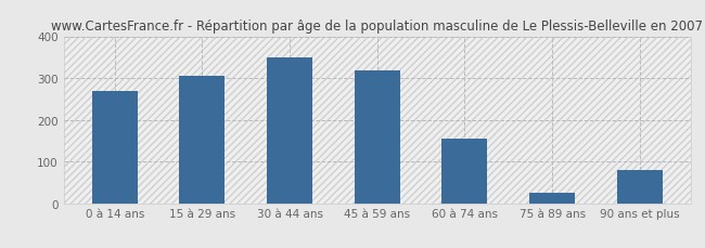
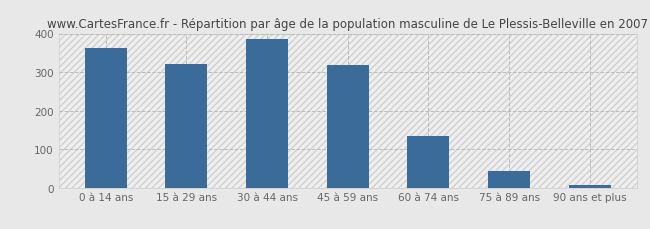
0 à 14 ans: 270 -> 362
15 à 29 ans: 305 -> 321
30 à 44 ans: 350 -> 385
60 à 74 ans: 155 -> 134
75 à 89 ans: 25 -> 43
90 ans et plus: 80 -> 6
